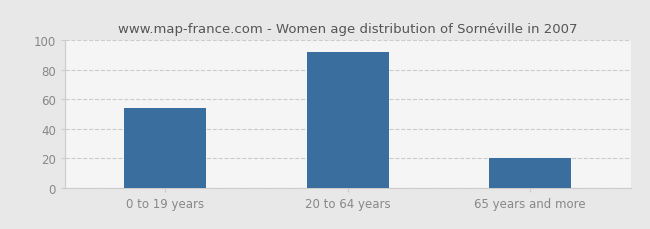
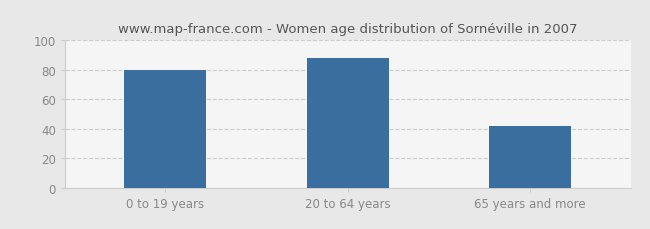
0 to 19 years: 54 -> 80
20 to 64 years: 92 -> 88
65 years and more: 20 -> 42
